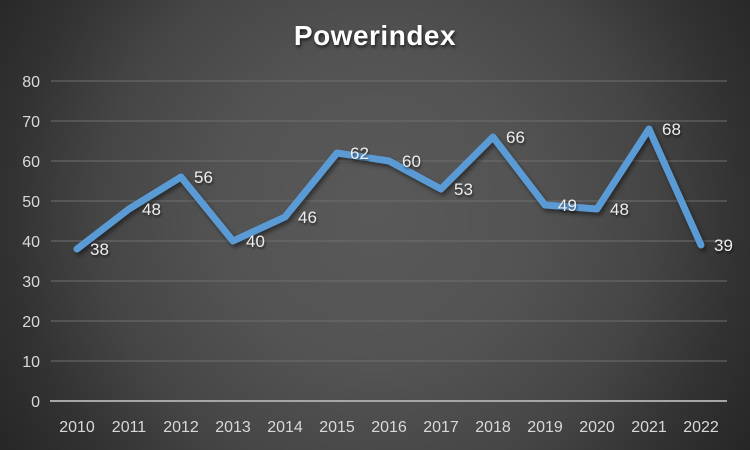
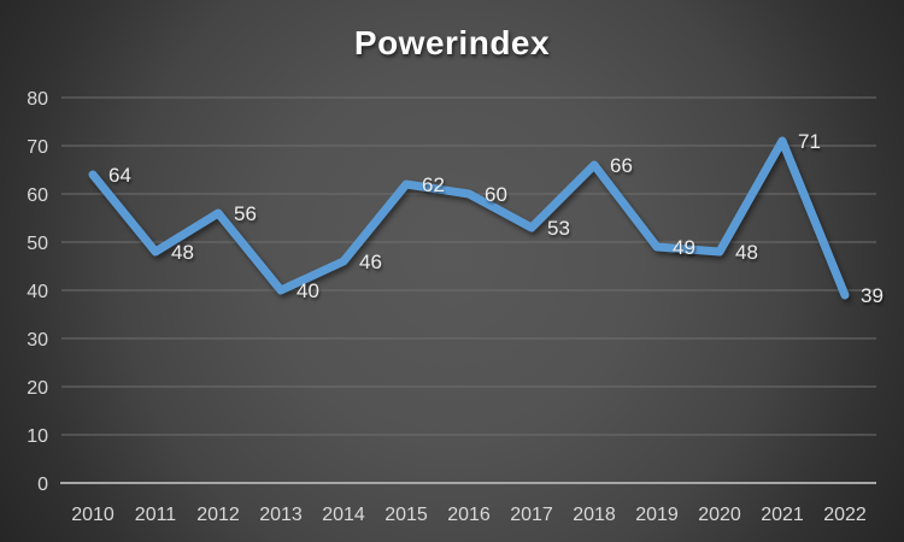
2010: 38 -> 64
2021: 68 -> 71
